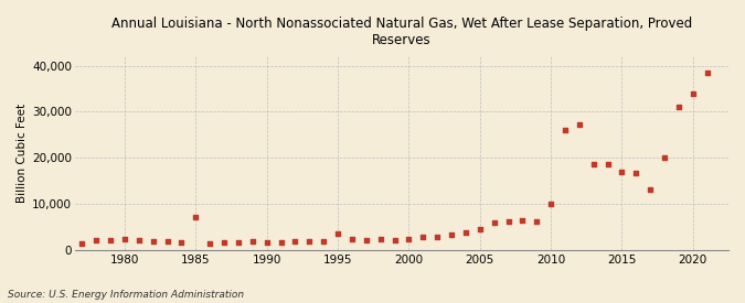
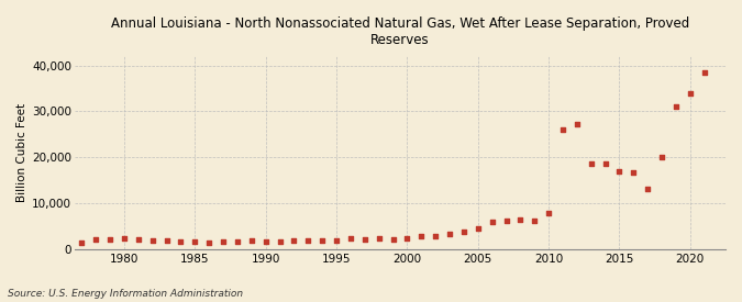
1985: 7,000 -> 1,500
1995: 3,500 -> 1,800
2010: 10,000 -> 7,700
